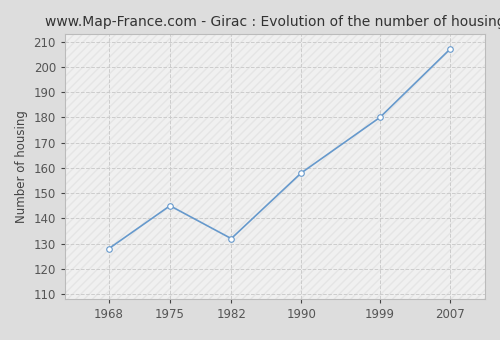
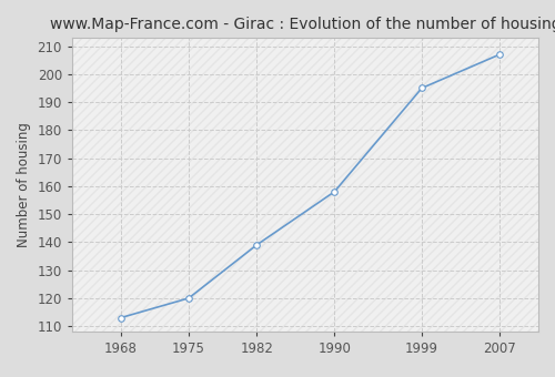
1968: 128 -> 113
1975: 145 -> 120
1982: 132 -> 139
1999: 180 -> 195
